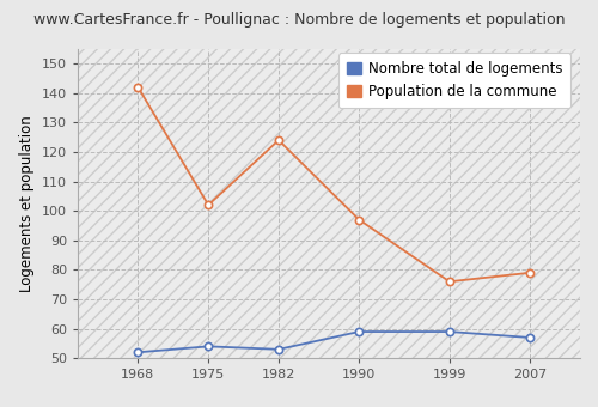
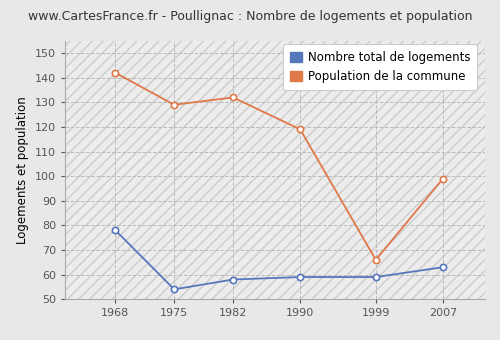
Nombre total de logements/1968: 52 -> 78
Population de la commune/1975: 102 -> 129
Nombre total de logements/1982: 53 -> 58
Population de la commune/1982: 124 -> 132
Population de la commune/1990: 97 -> 119
Population de la commune/1999: 76 -> 66
Nombre total de logements/2007: 57 -> 63
Population de la commune/2007: 79 -> 99
